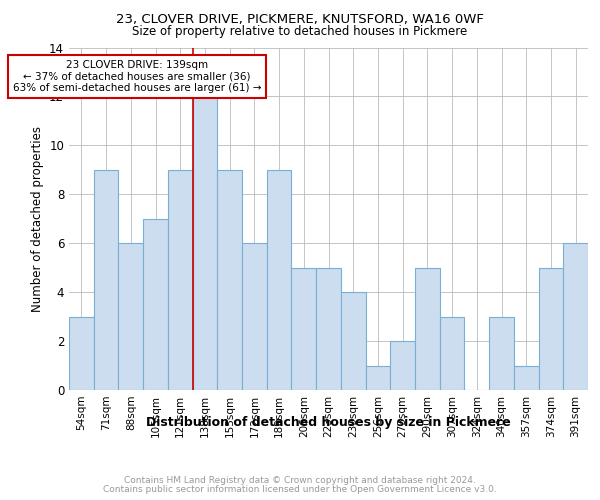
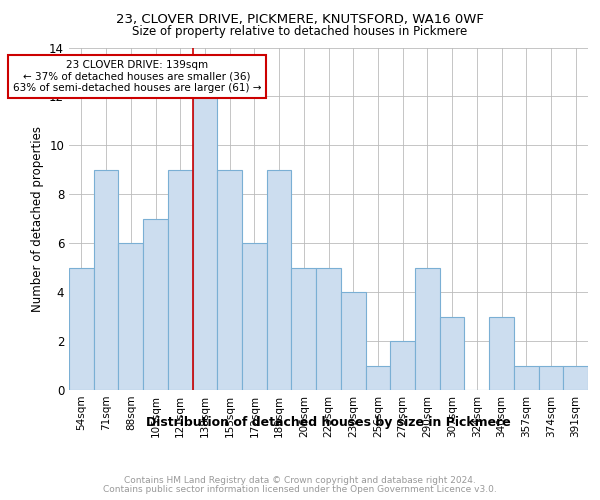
54sqm: 3 -> 5
374sqm: 5 -> 1
391sqm: 6 -> 1
